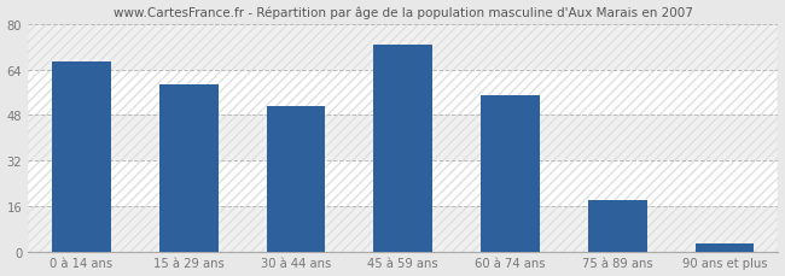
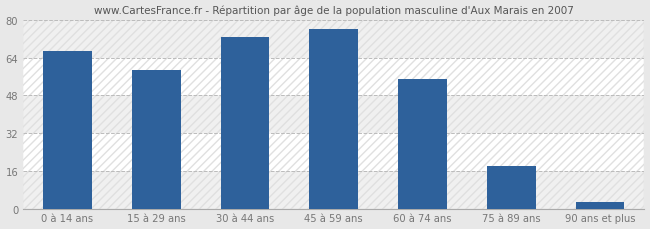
30 à 44 ans: 51 -> 73
45 à 59 ans: 73 -> 76
